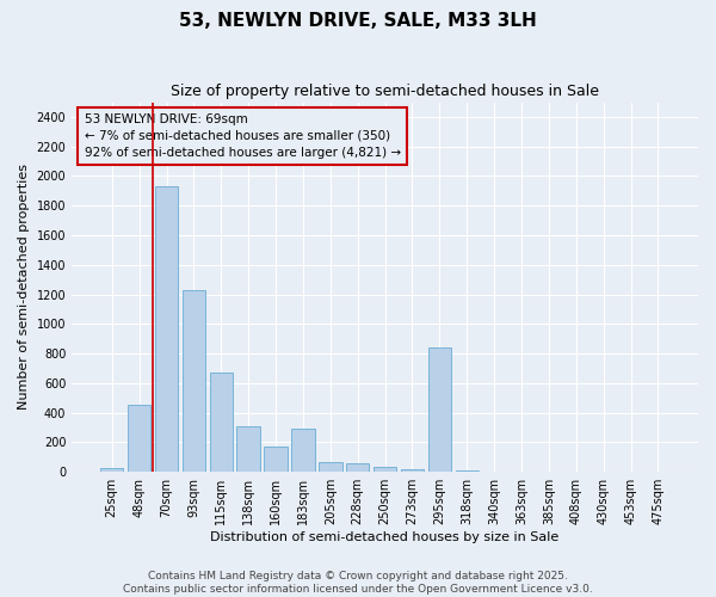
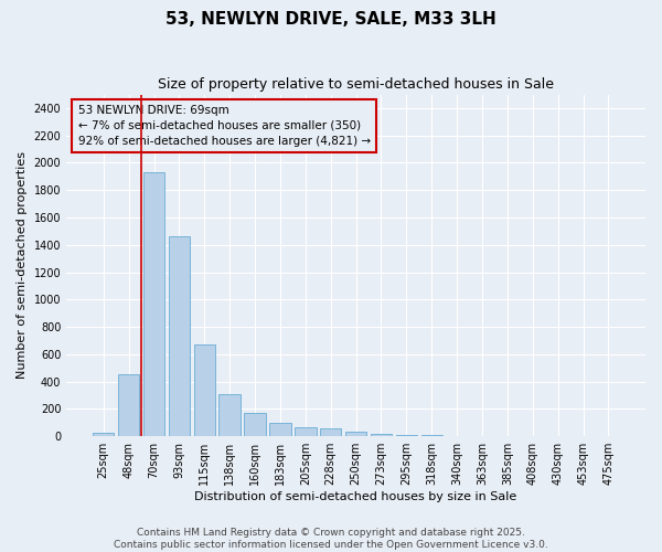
93sqm: 1230 -> 1460
183sqm: 290 -> 100
295sqm: 840 -> 10
